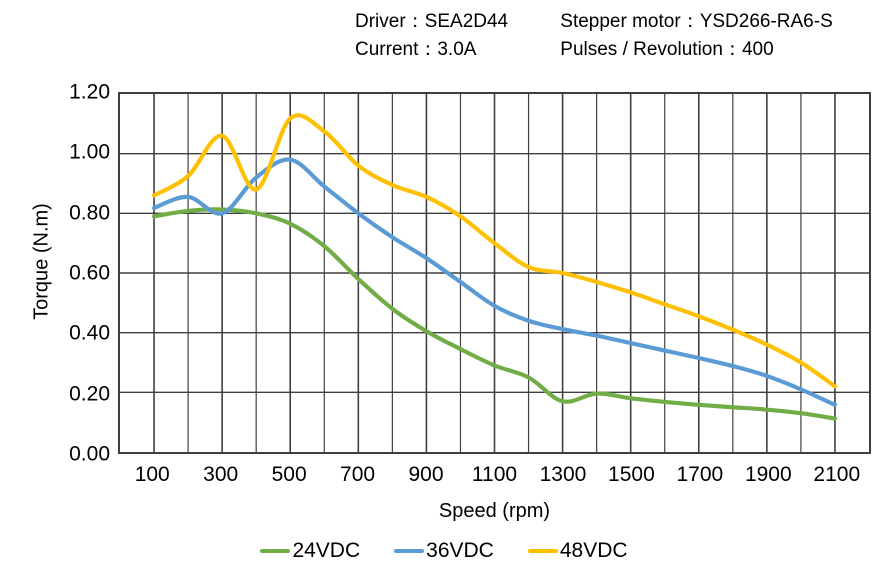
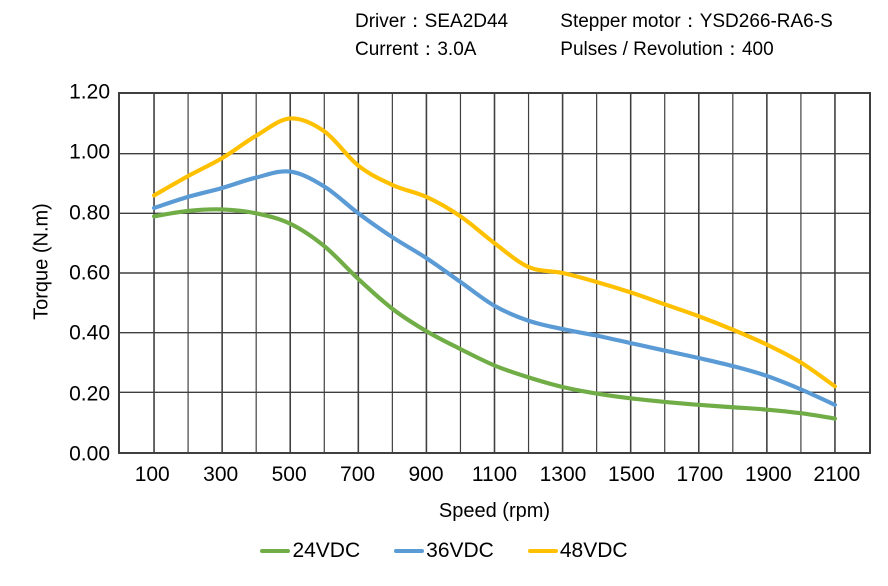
36VDC/300: 0.80 -> 0.89
48VDC/300: 1.06 -> 0.98
48VDC/400: 0.88 -> 1.06
36VDC/500: 0.98 -> 0.94
24VDC/1300: 0.17 -> 0.22
